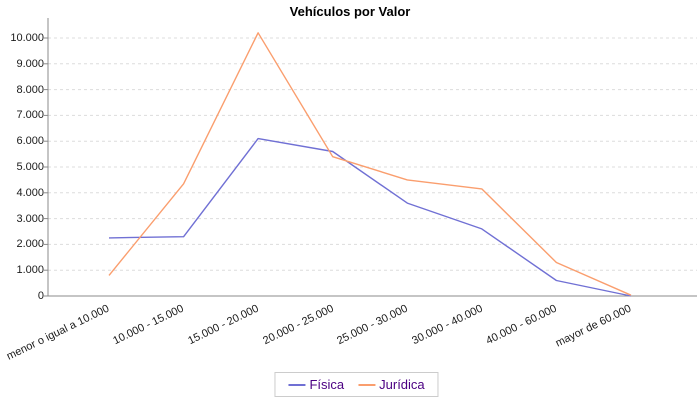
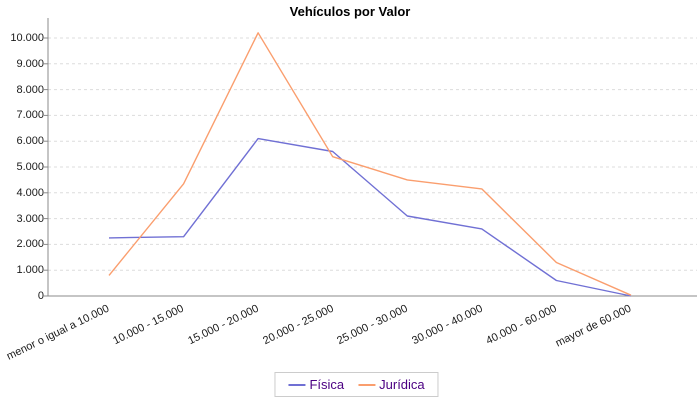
Física/25.000 - 30.000: 3600 -> 3100
